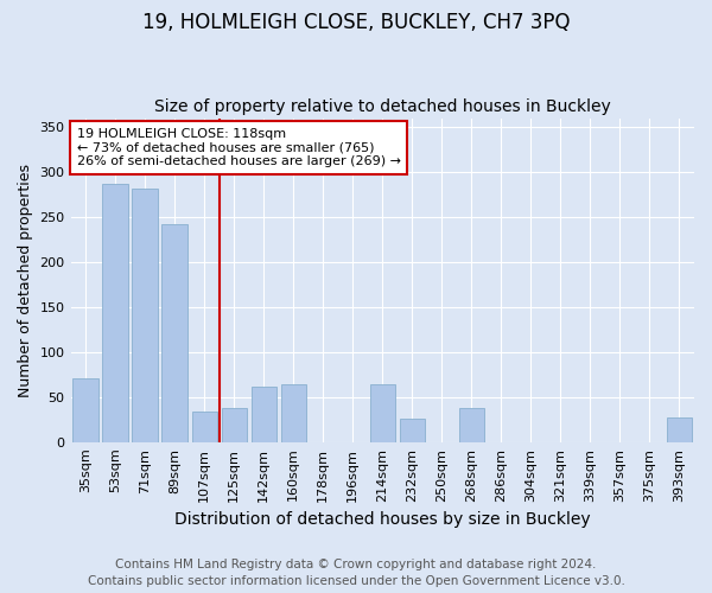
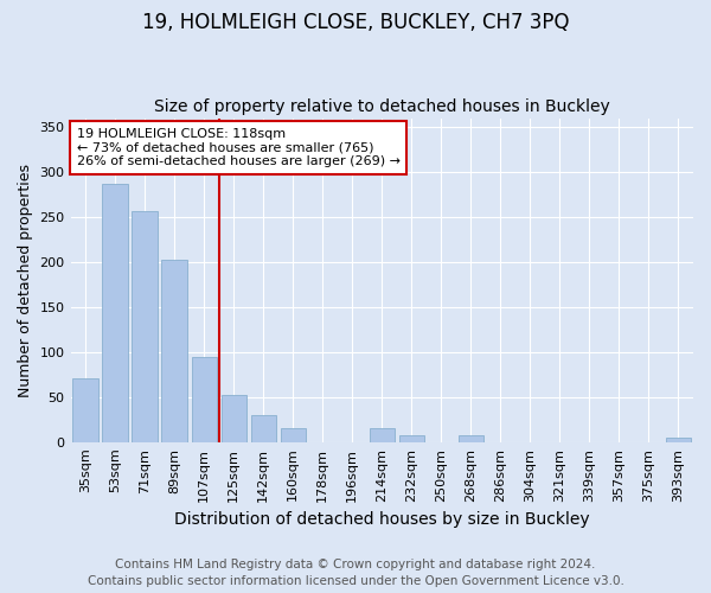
71sqm: 282 -> 257
89sqm: 242 -> 203
107sqm: 34 -> 95
125sqm: 38 -> 52
142sqm: 62 -> 30
160sqm: 64 -> 15
214sqm: 64 -> 15
232sqm: 26 -> 8
268sqm: 38 -> 8
393sqm: 28 -> 5
